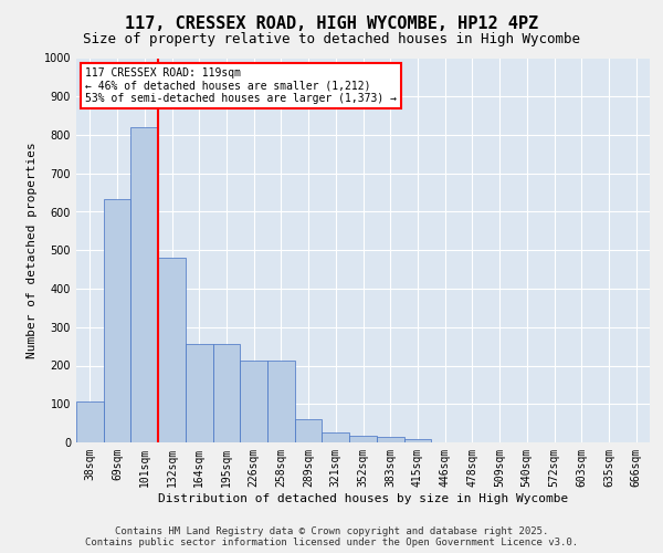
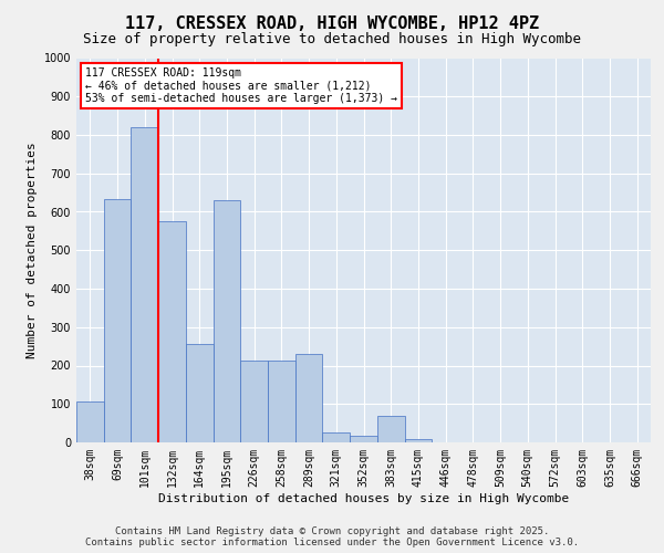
132sqm: 480 -> 575
195sqm: 255 -> 630
289sqm: 60 -> 230
383sqm: 14 -> 70
